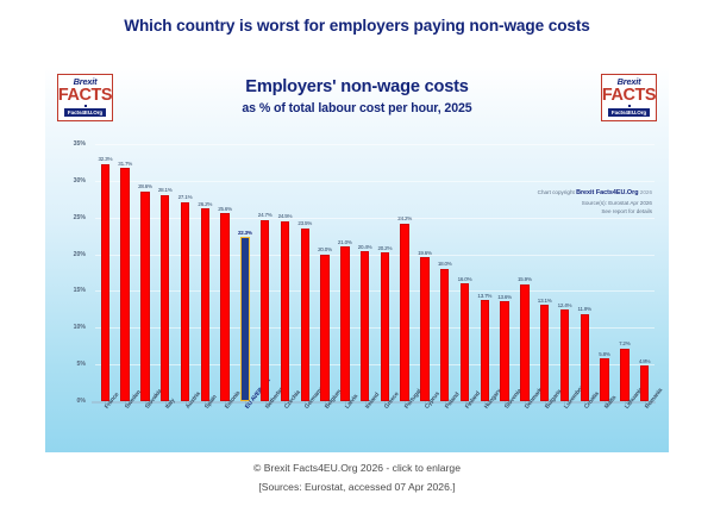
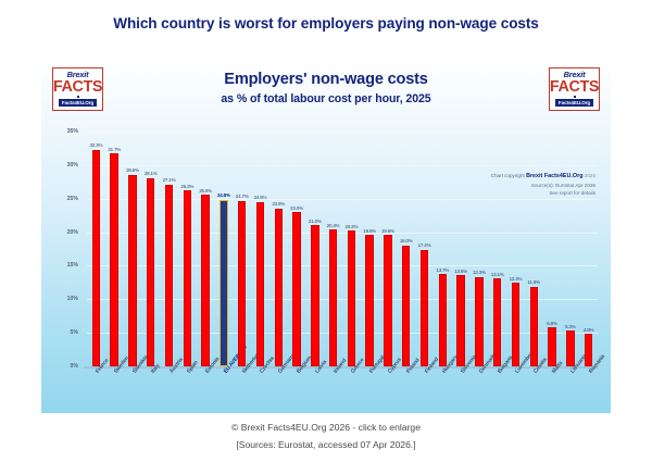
EU AVERAGE: 22.3% -> 24.8%
Belgium: 20.0% -> 23.0%
Portugal: 24.2% -> 19.6%
Finland: 16.0% -> 17.4%
Denmark: 15.9% -> 13.3%
Lithuania: 7.2% -> 5.3%
